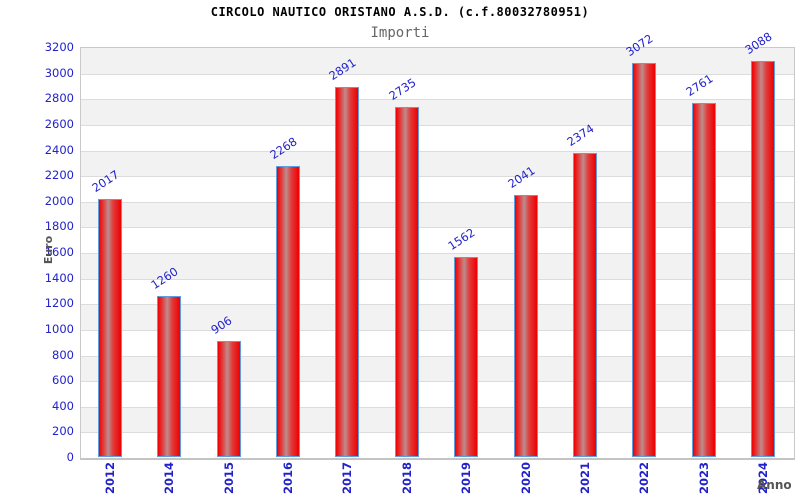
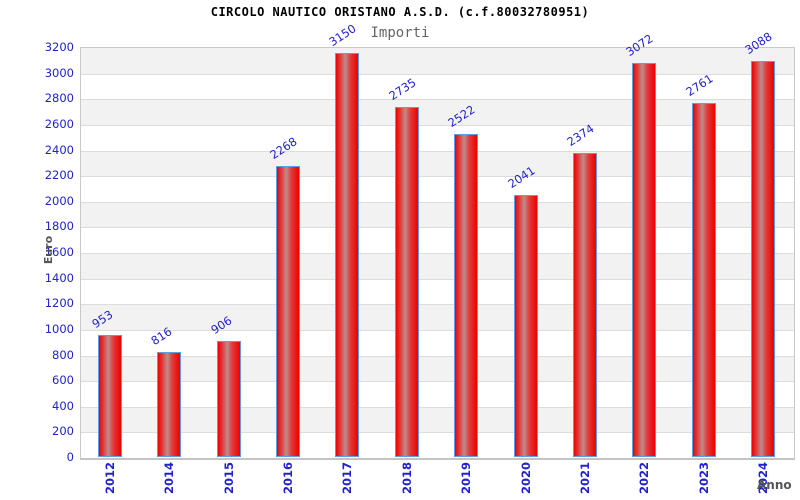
2012: 2017 -> 953
2014: 1260 -> 816
2017: 2891 -> 3150
2019: 1562 -> 2522
